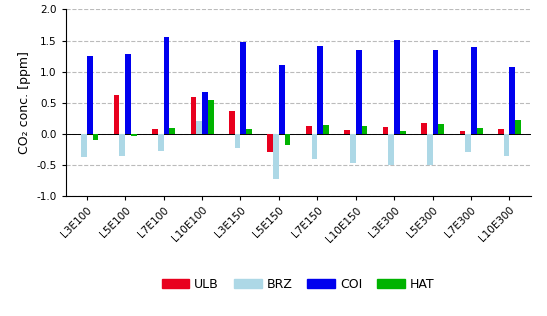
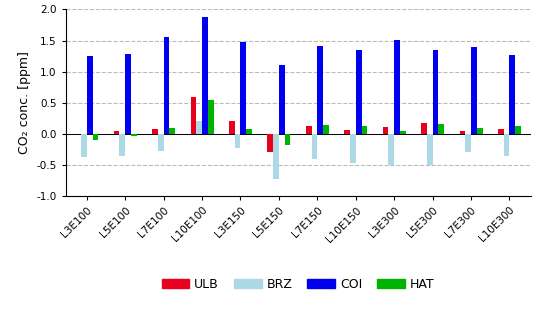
ULB/L5E100: 0.62 -> 0.05
COI/L10E100: 0.68 -> 1.88
ULB/L3E150: 0.36 -> 0.20
COI/L10E300: 1.08 -> 1.27
HAT/L10E300: 0.22 -> 0.12
